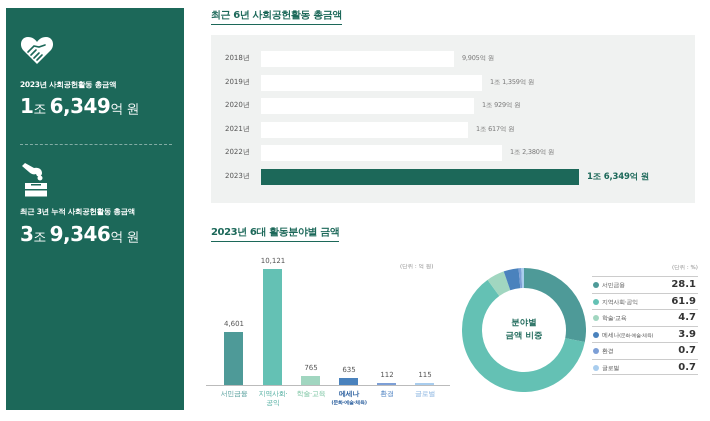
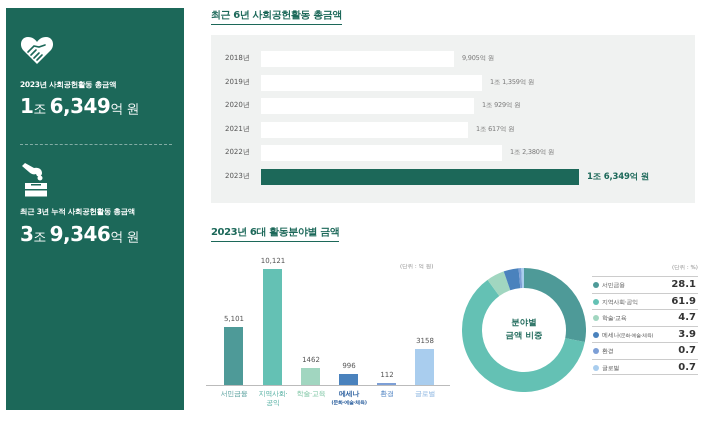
2023년 6대 활동분야별 금액/서민금융: 4,601 -> 5,101
2023년 6대 활동분야별 금액/학술·교육: 765 -> 1462
2023년 6대 활동분야별 금액/메세나(문화·예술·체육): 635 -> 996
2023년 6대 활동분야별 금액/글로벌: 115 -> 3158
